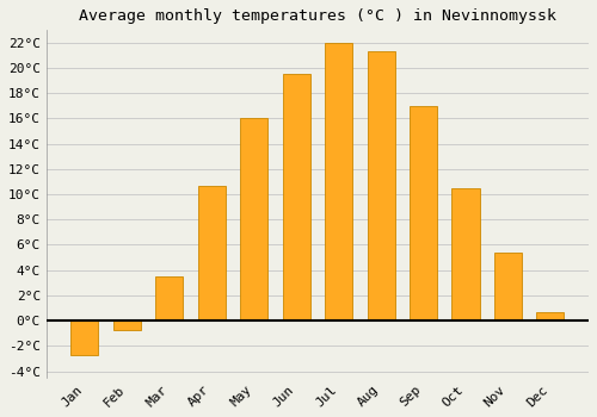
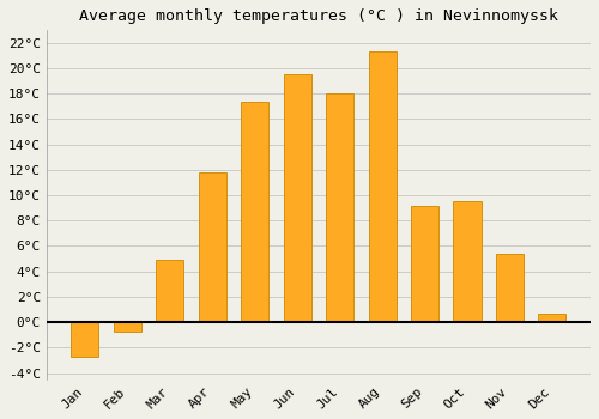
Mar: 3.5°C -> 4.9°C
Apr: 10.7°C -> 11.8°C
May: 16.0°C -> 17.4°C
Jul: 22.0°C -> 18.0°C
Sep: 17.0°C -> 9.2°C
Oct: 10.5°C -> 9.5°C
